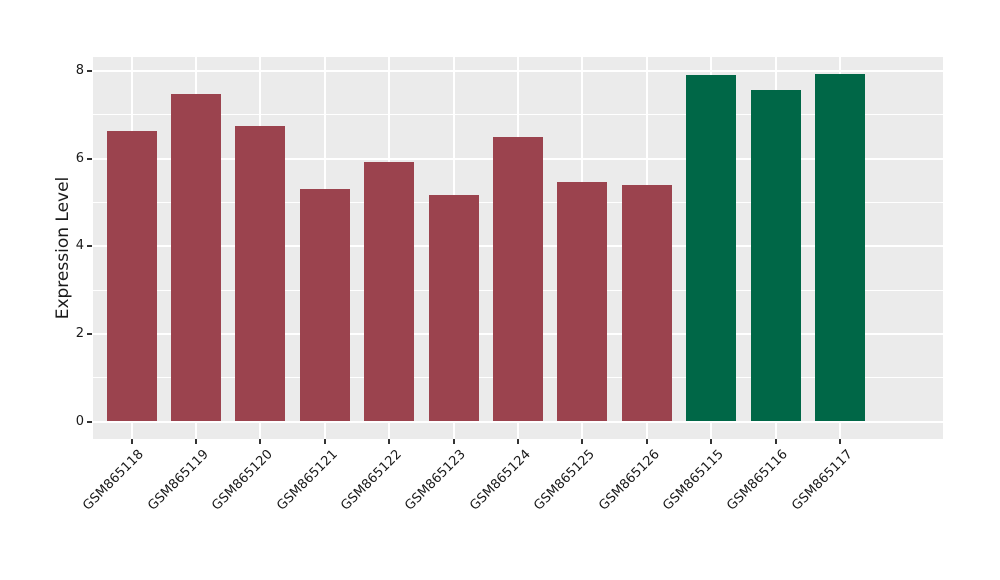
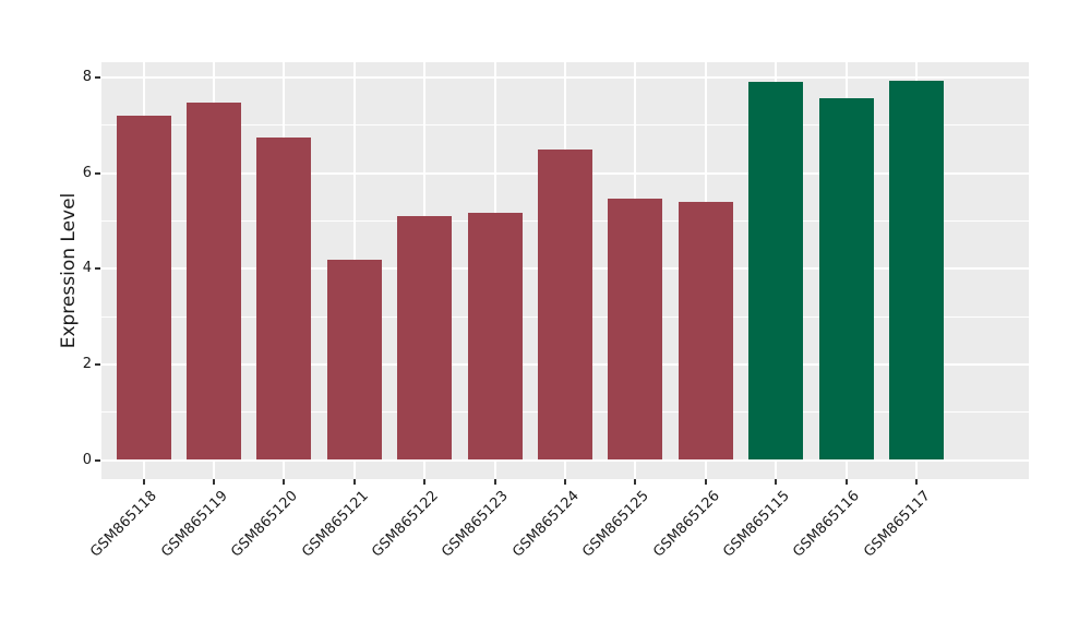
GSM865118: 6.6 -> 7.2
GSM865121: 5.3 -> 4.2
GSM865122: 5.9 -> 5.1
